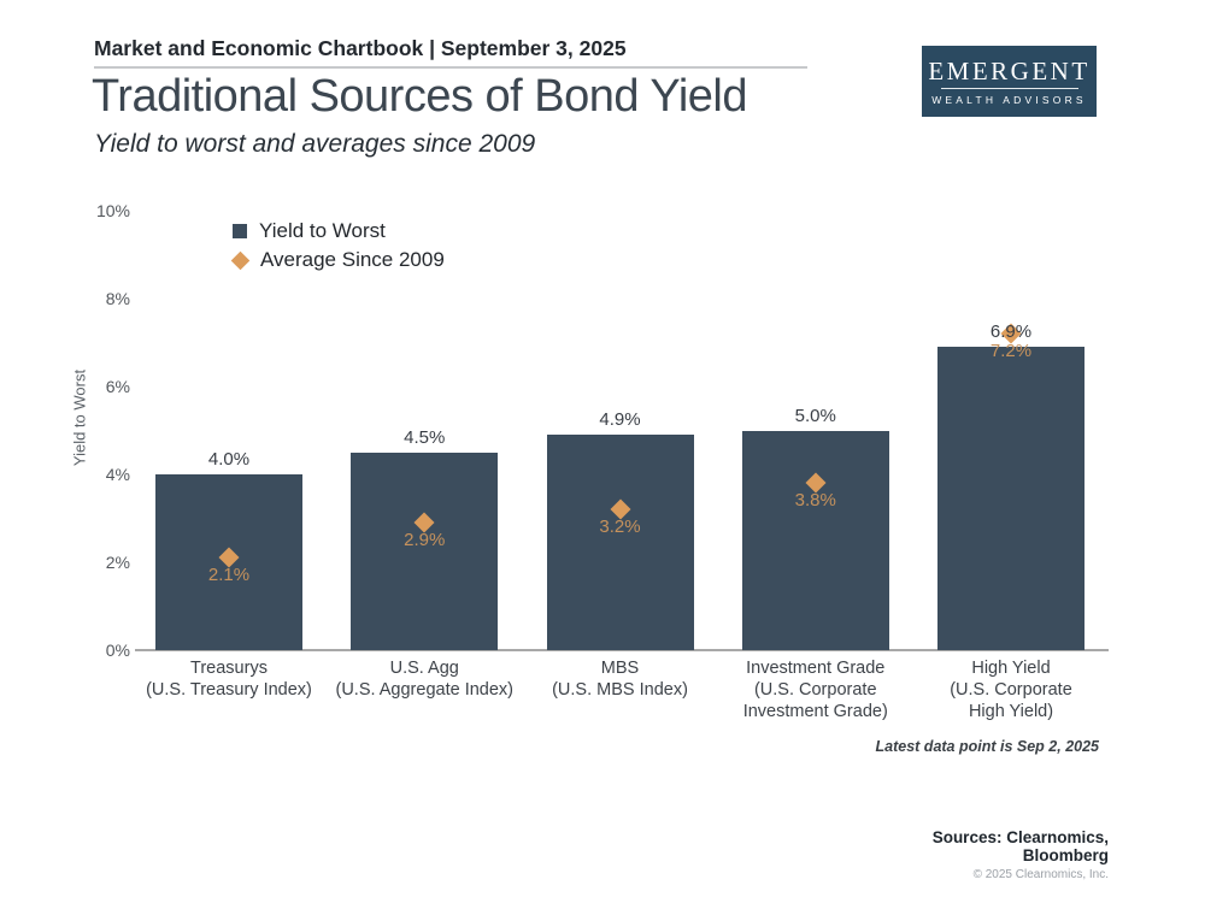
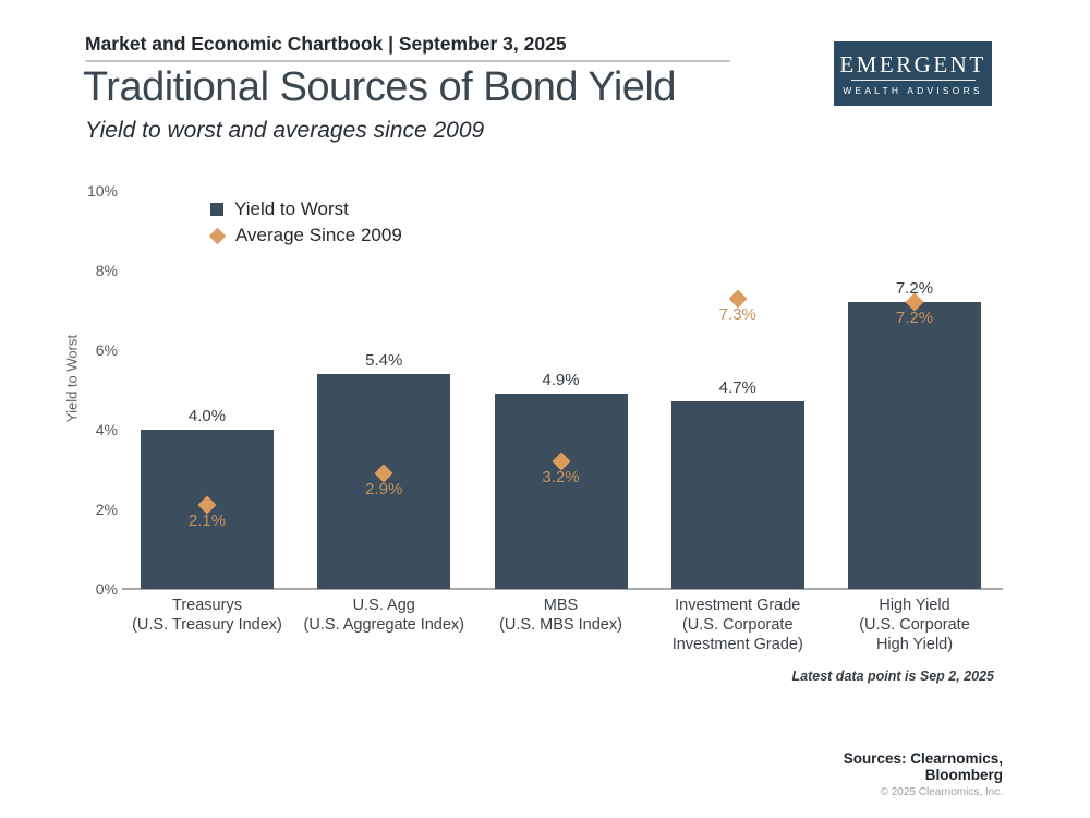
Yield to Worst/U.S. Agg (U.S. Aggregate Index): 4.5% -> 5.4%
Yield to Worst/Investment Grade (U.S. Corporate Investment Grade): 5.0% -> 4.7%
Average Since 2009/Investment Grade (U.S. Corporate Investment Grade): 3.8% -> 7.3%
Yield to Worst/High Yield (U.S. Corporate High Yield): 6.9% -> 7.2%
